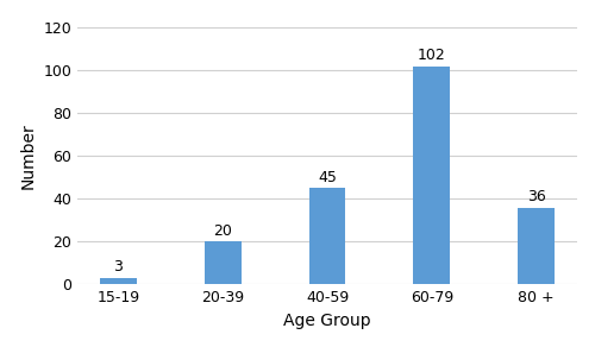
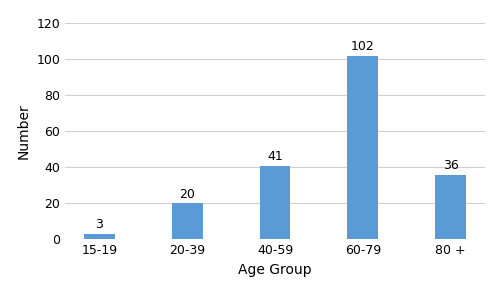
40-59: 45 -> 41
